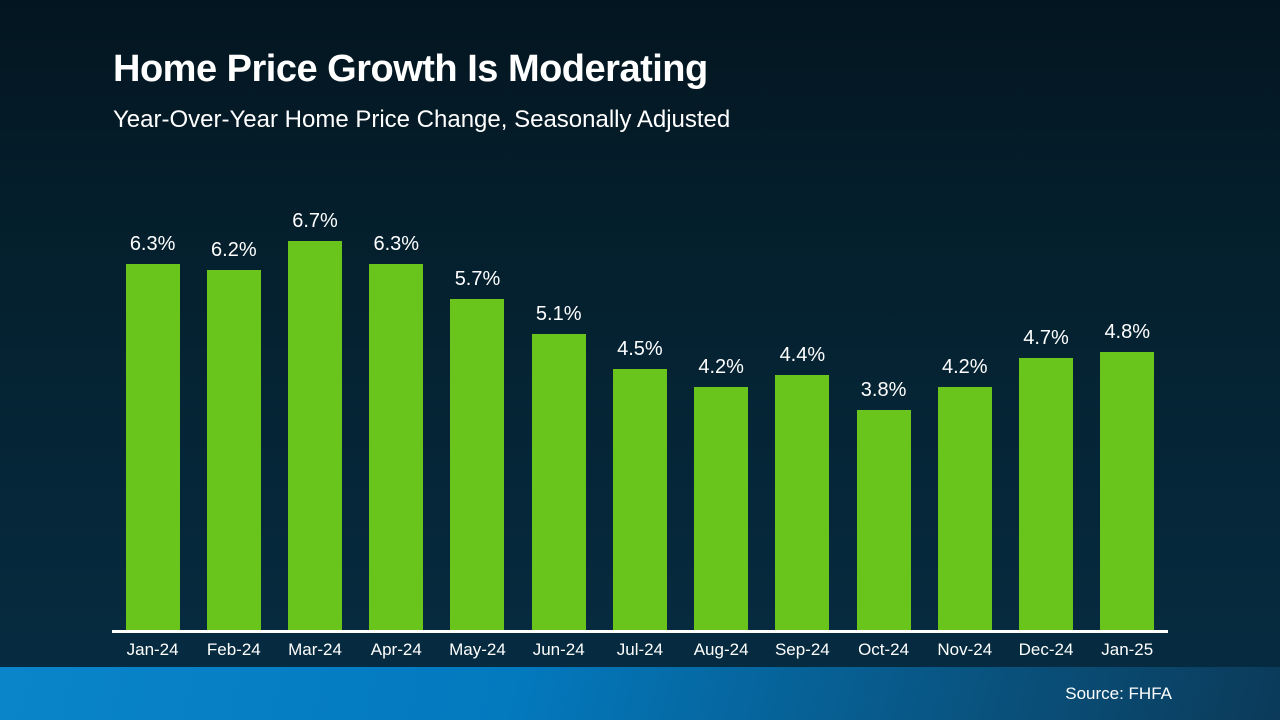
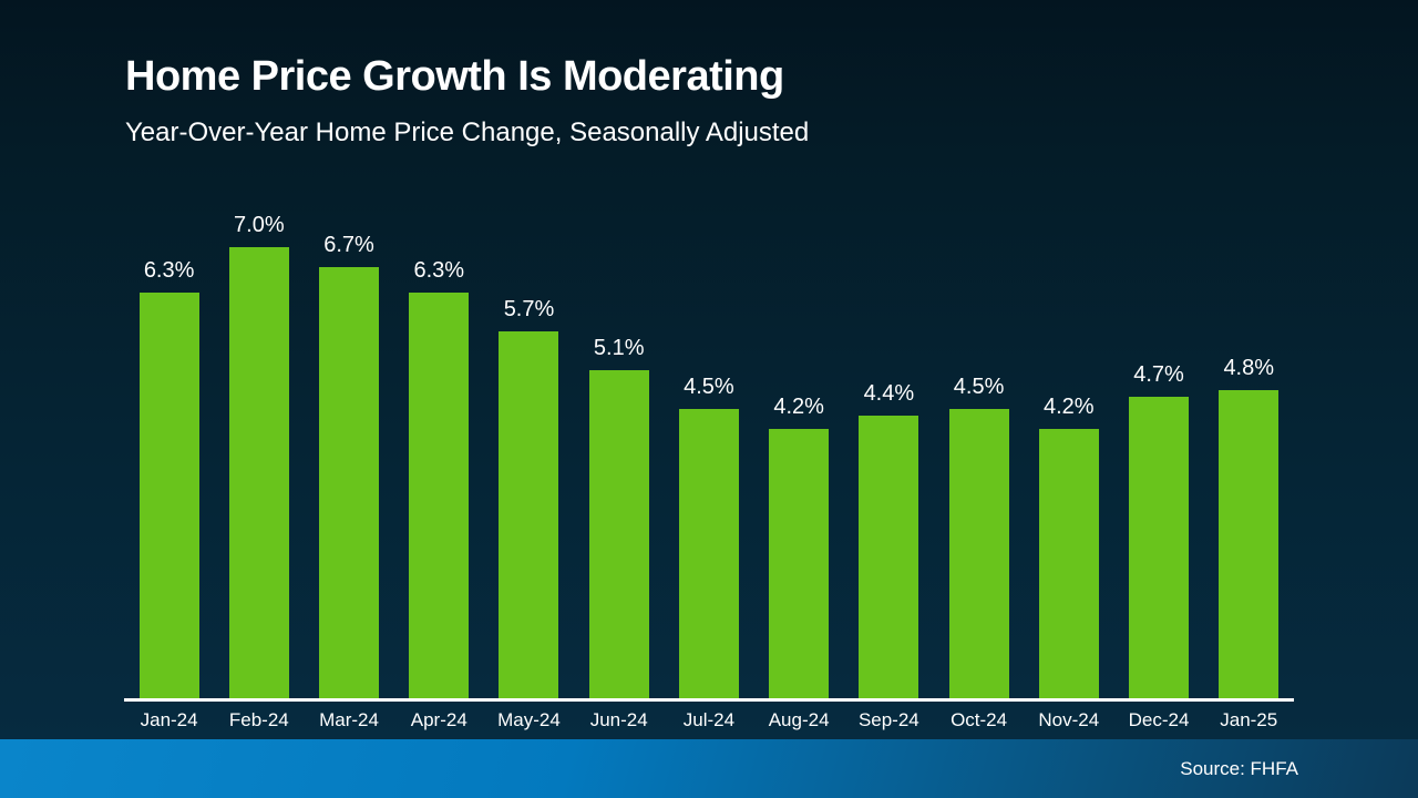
Feb-24: 6.2% -> 7.0%
Oct-24: 3.8% -> 4.5%
